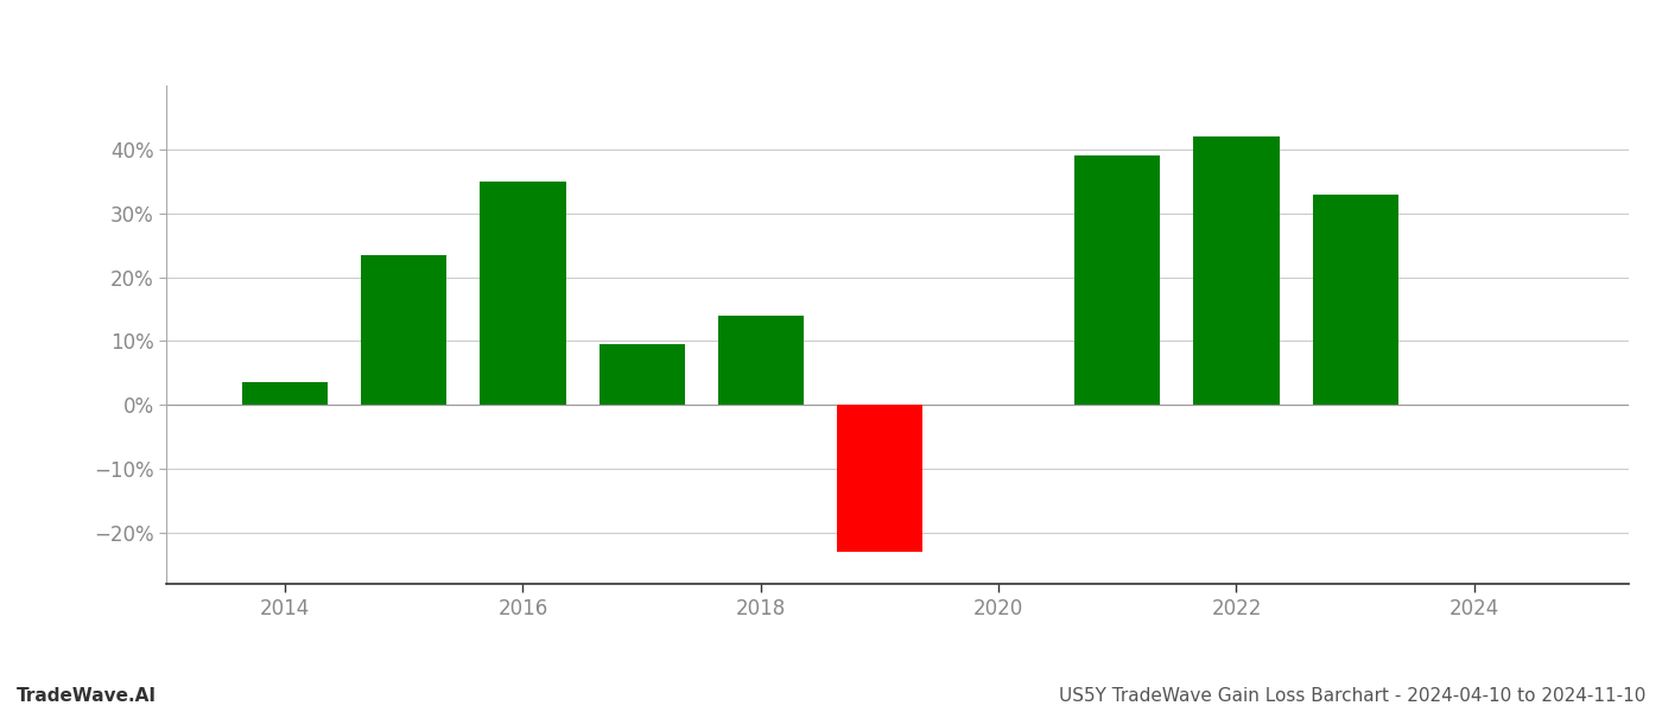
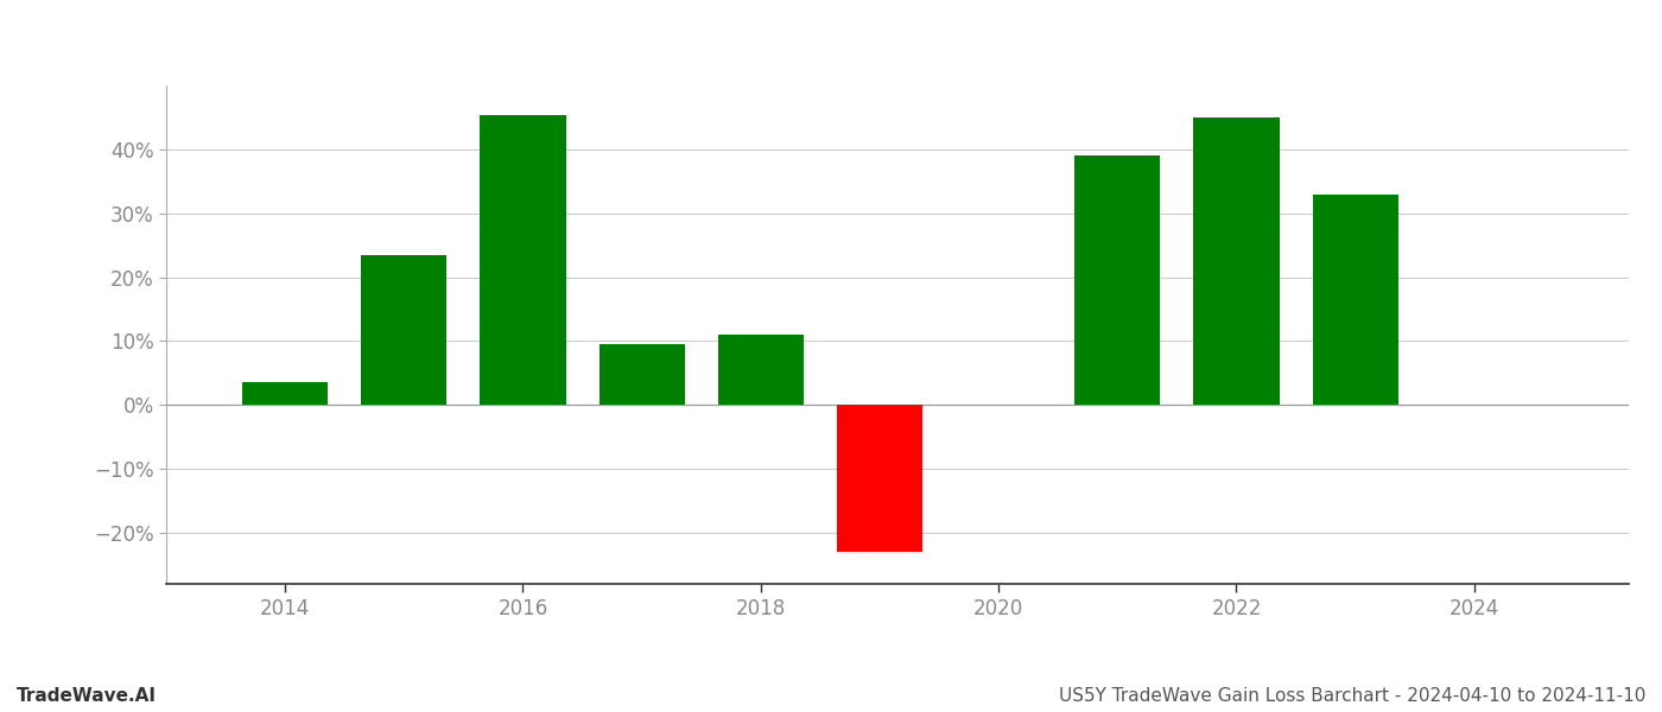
2016: 35.0% -> 45.4%
2018: 14.0% -> 11.0%
2022: 42.0% -> 45.0%
